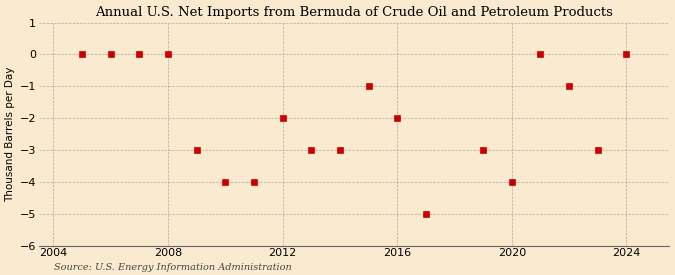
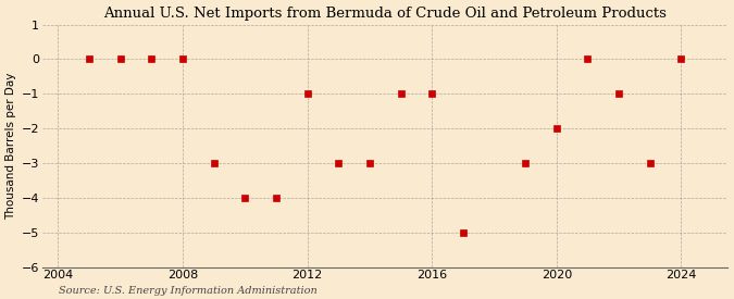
2012: -2 -> -1
2016: -2 -> -1
2020: -4 -> -2
